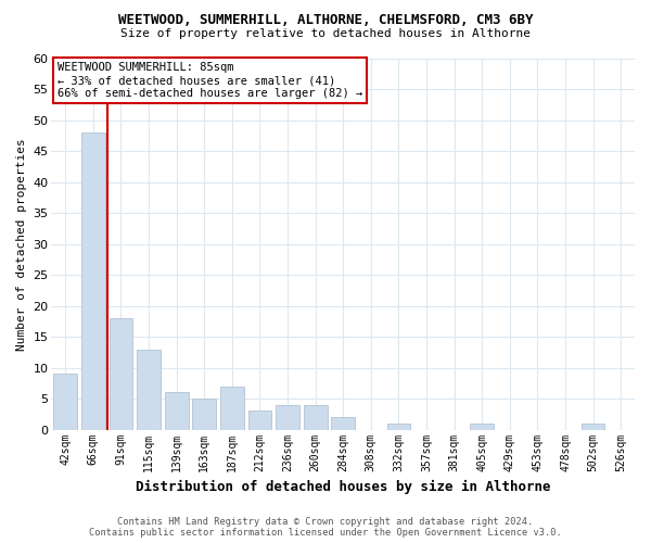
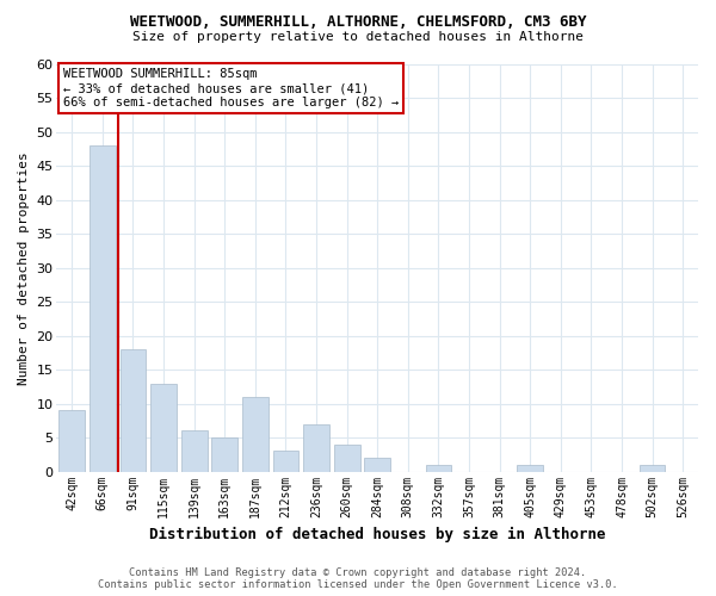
187sqm: 7 -> 11
236sqm: 4 -> 7
